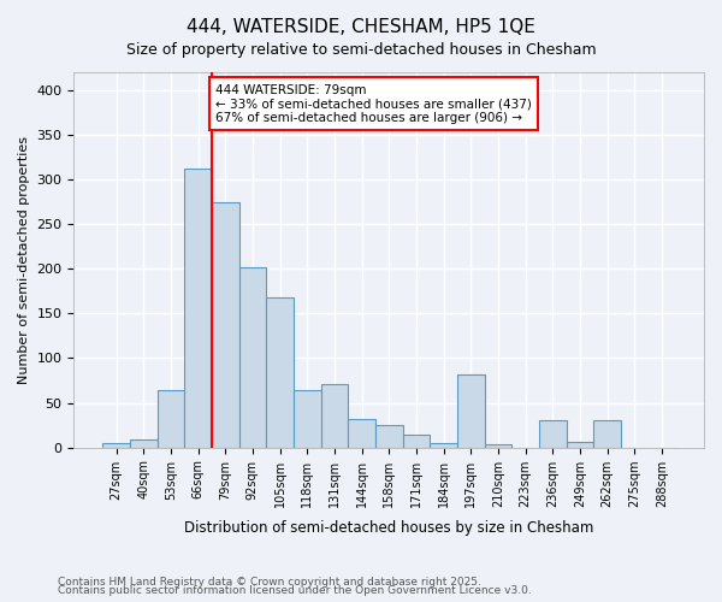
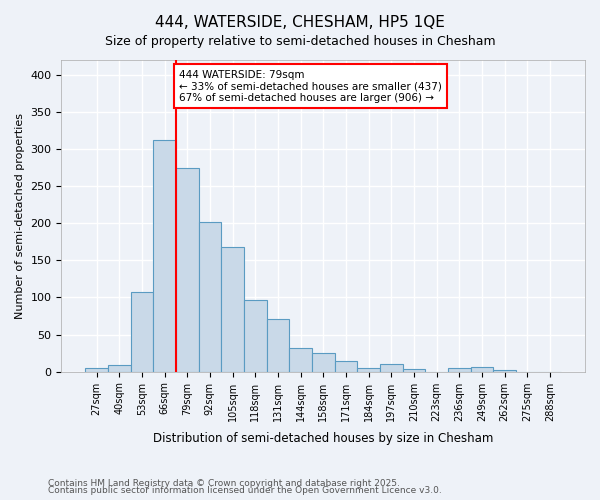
53sqm: 64 -> 108
118sqm: 64 -> 97
197sqm: 82 -> 11
236sqm: 30 -> 5
262sqm: 30 -> 2
